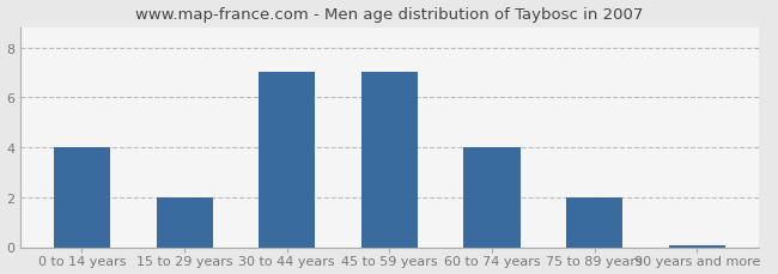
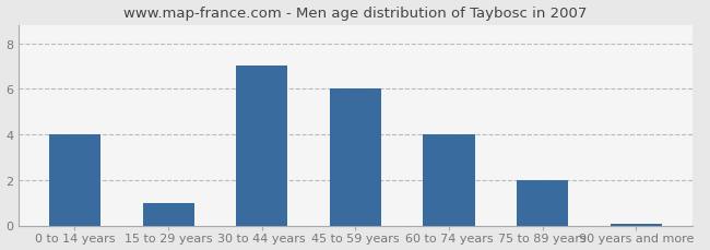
15 to 29 years: 2.00 -> 1.00
45 to 59 years: 7.00 -> 6.00
